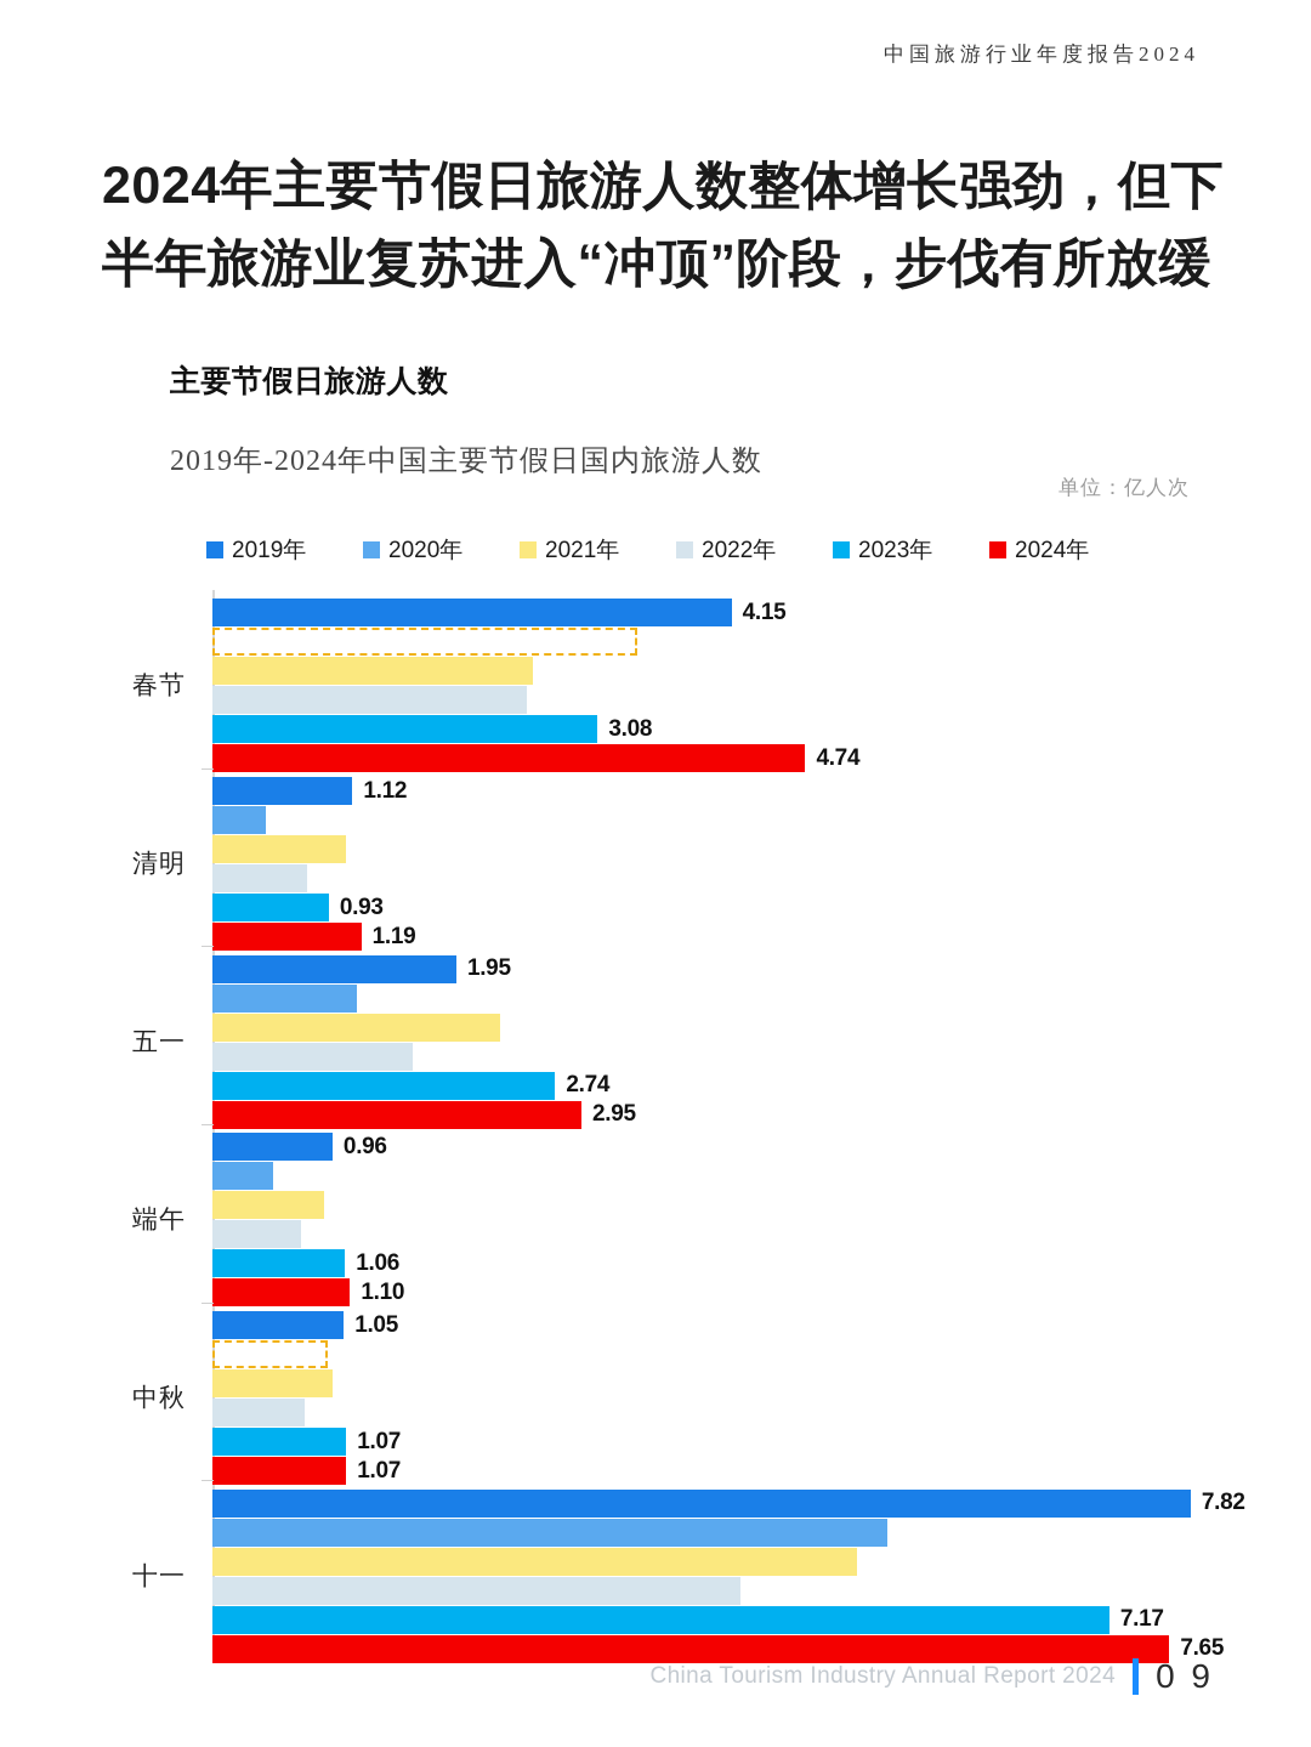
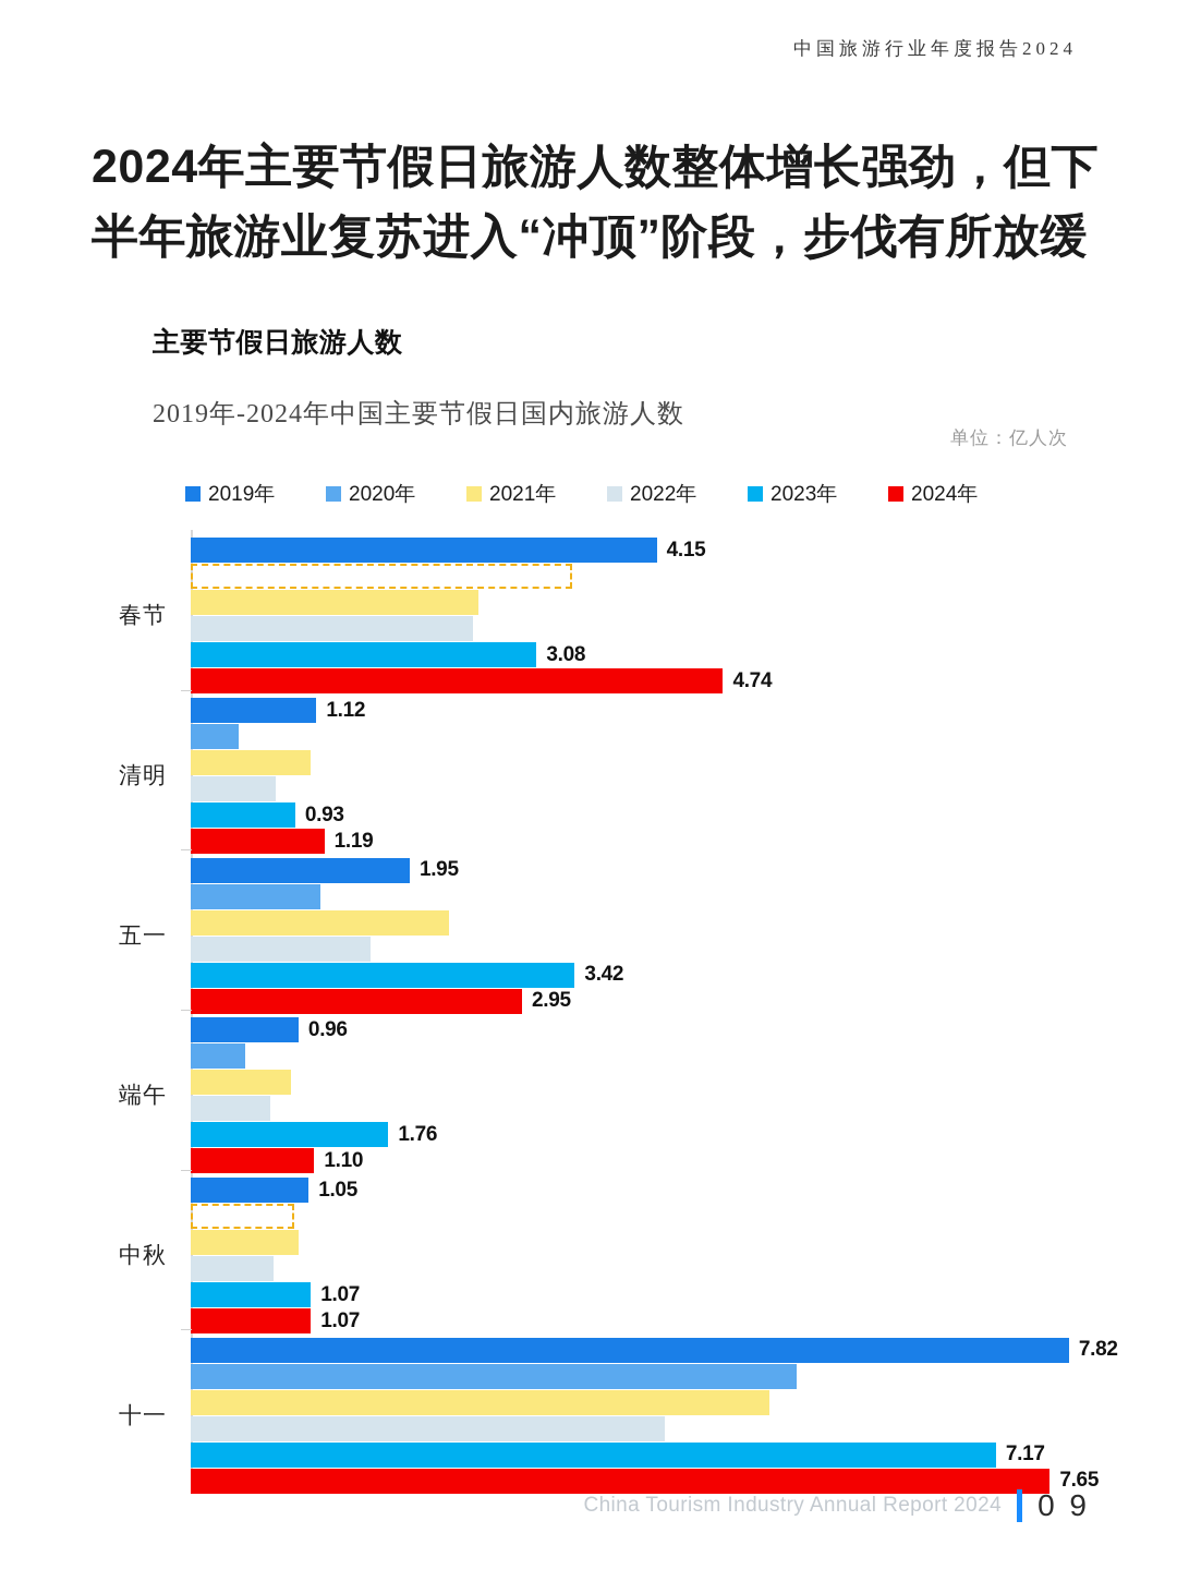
2023年/五一: 2.74 -> 3.42
2023年/端午: 1.06 -> 1.76
